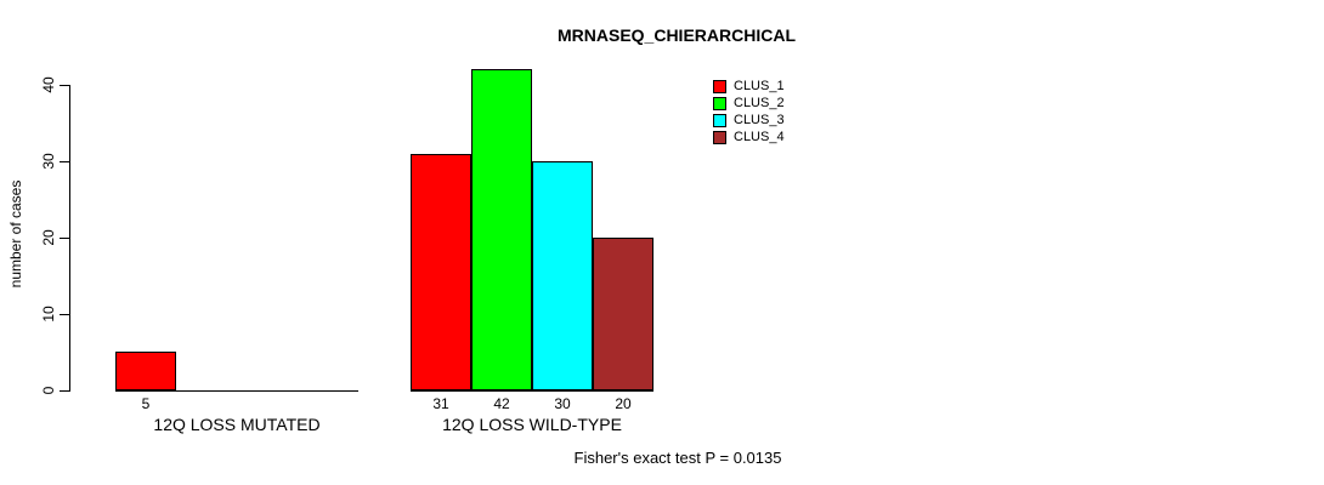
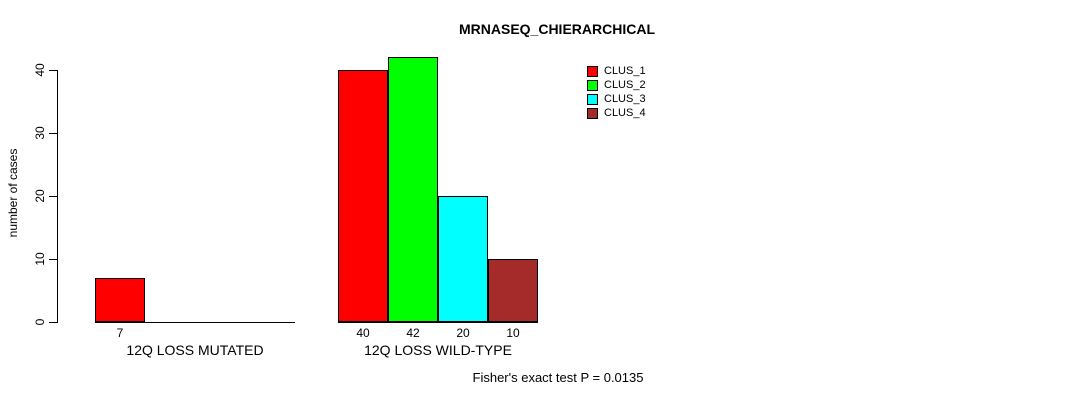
CLUS_1/12Q LOSS MUTATED: 5 -> 7
CLUS_1/12Q LOSS WILD-TYPE: 31 -> 40
CLUS_3/12Q LOSS WILD-TYPE: 30 -> 20
CLUS_4/12Q LOSS WILD-TYPE: 20 -> 10
